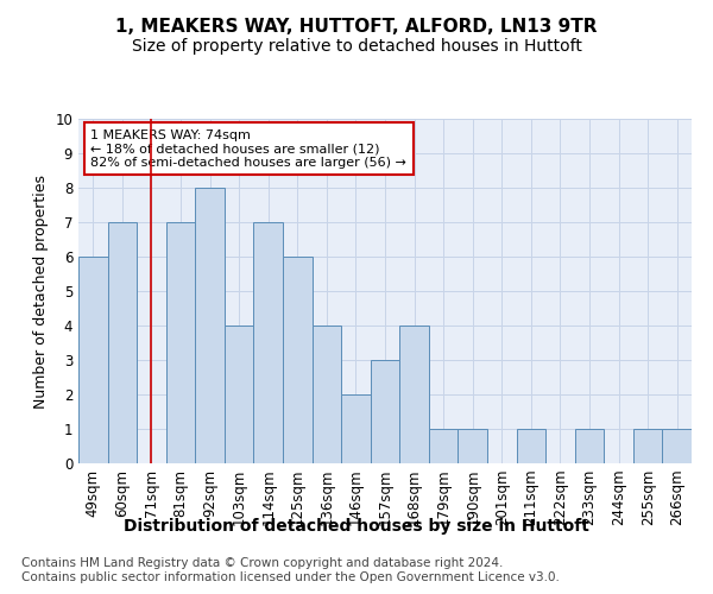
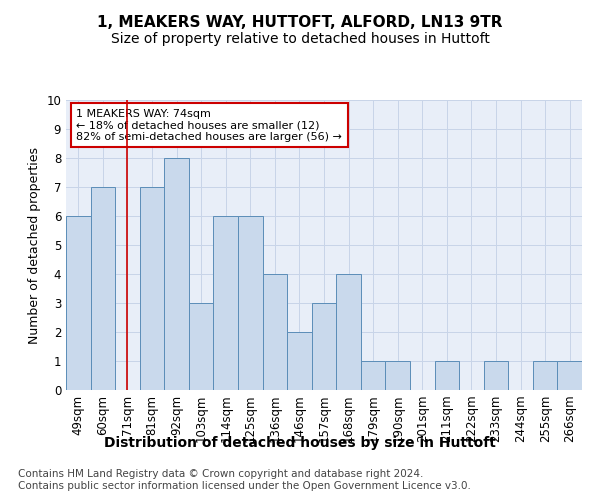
103sqm: 4 -> 3
114sqm: 7 -> 6
